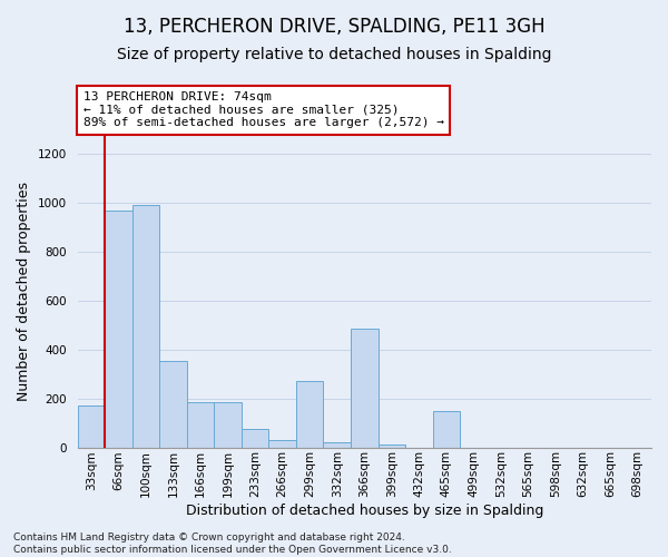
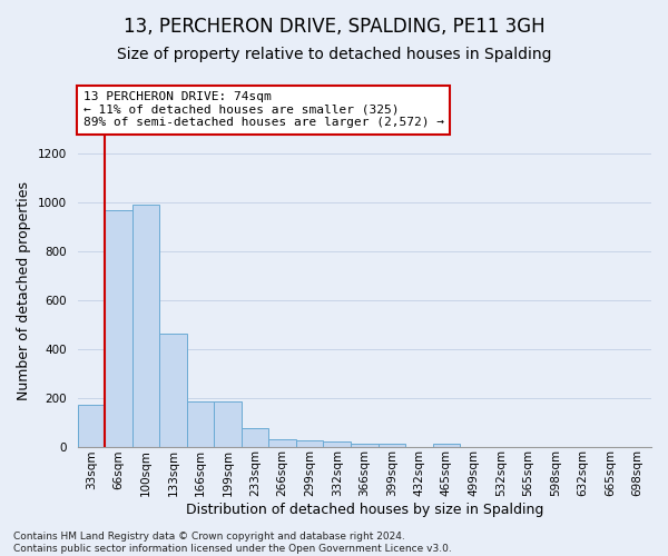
133sqm: 355 -> 465
299sqm: 270 -> 25
366sqm: 485 -> 12
465sqm: 150 -> 12
